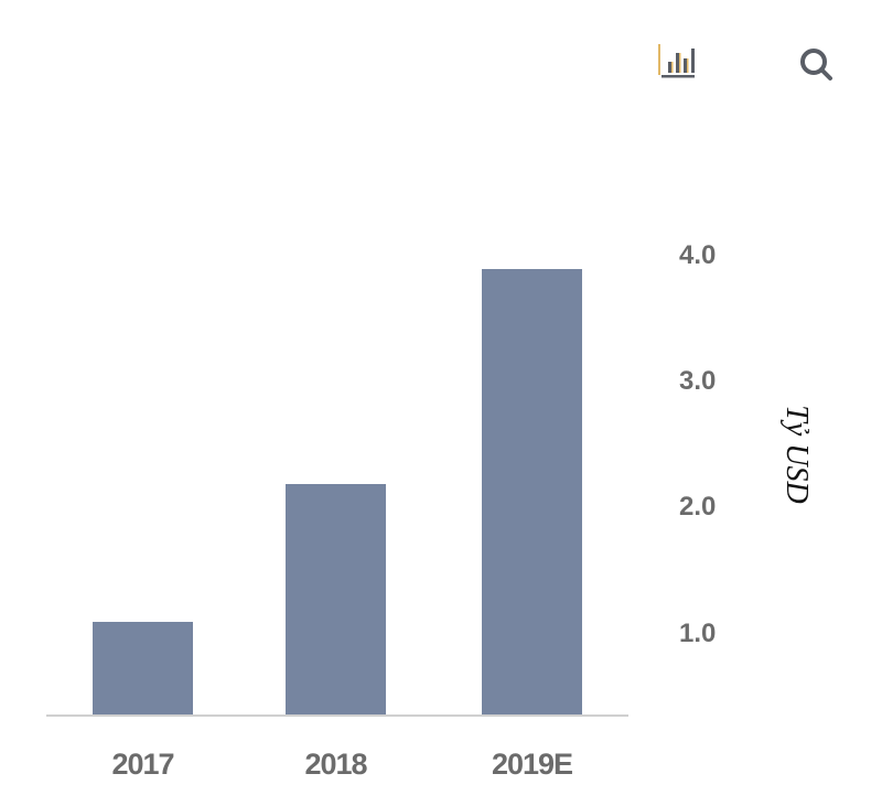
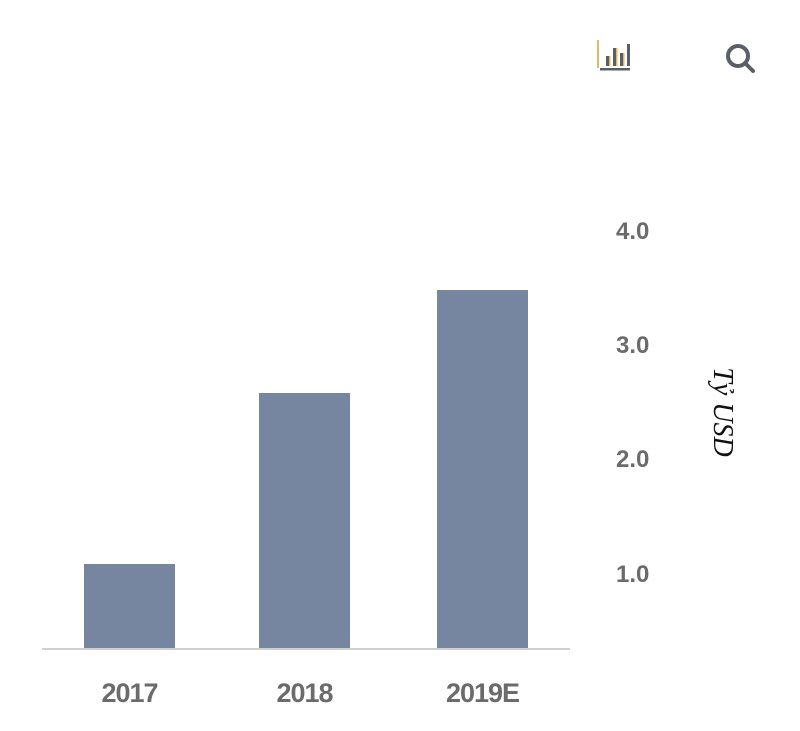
2018: 2.2 -> 2.6
2019E: 3.9 -> 3.5
